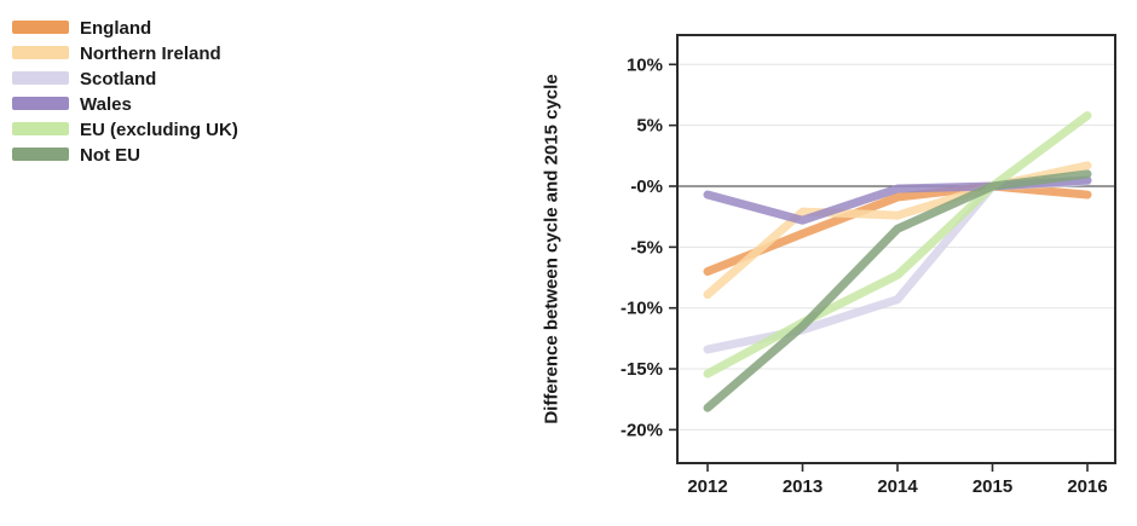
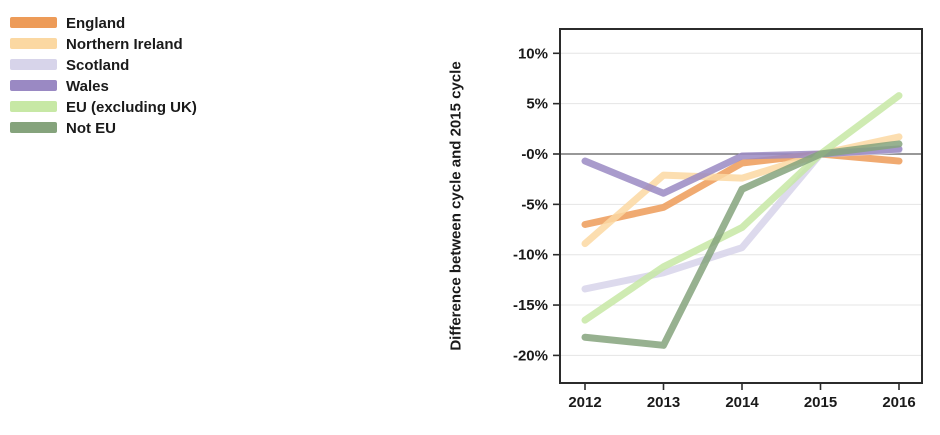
EU (excluding UK)/2012: -15.4% -> -16.5%
England/2013: -3.9% -> -5.3%
Wales/2013: -2.8% -> -3.9%
Not EU/2013: -11.5% -> -19.0%
